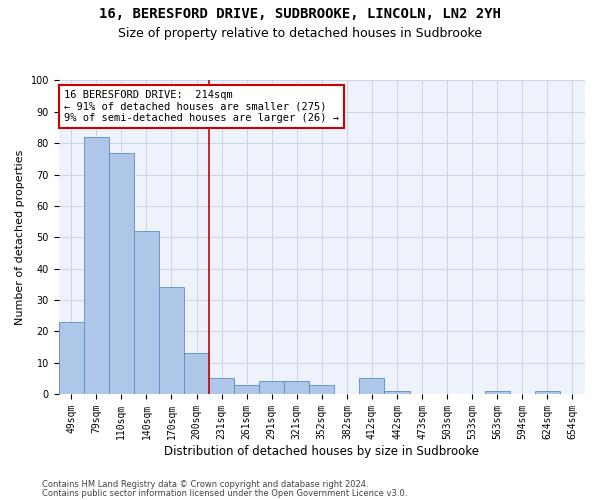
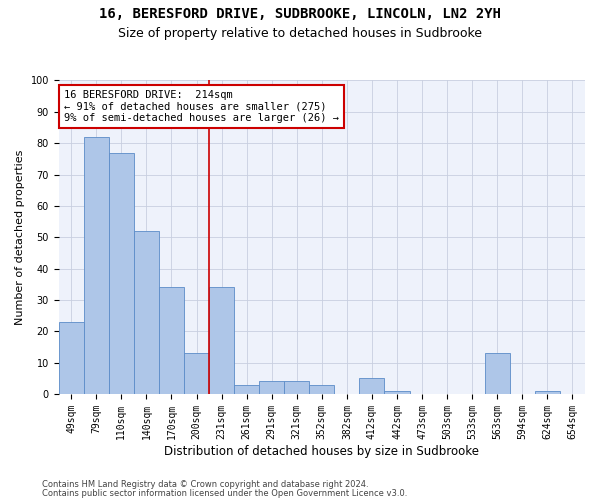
231sqm: 5 -> 34
563sqm: 1 -> 13
